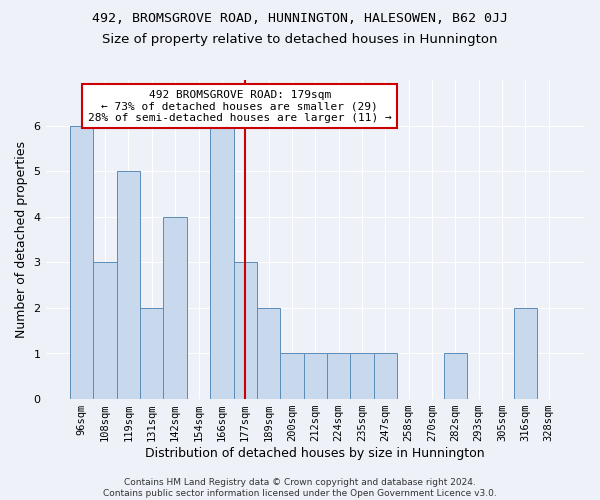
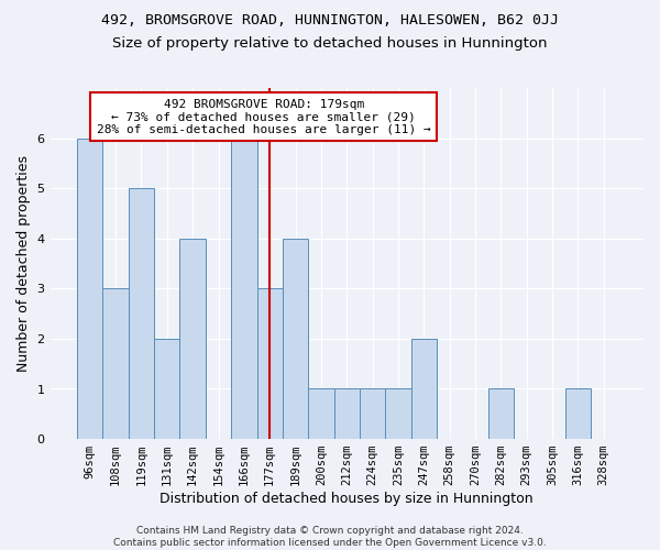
189sqm: 2 -> 4
247sqm: 1 -> 2
316sqm: 2 -> 1
